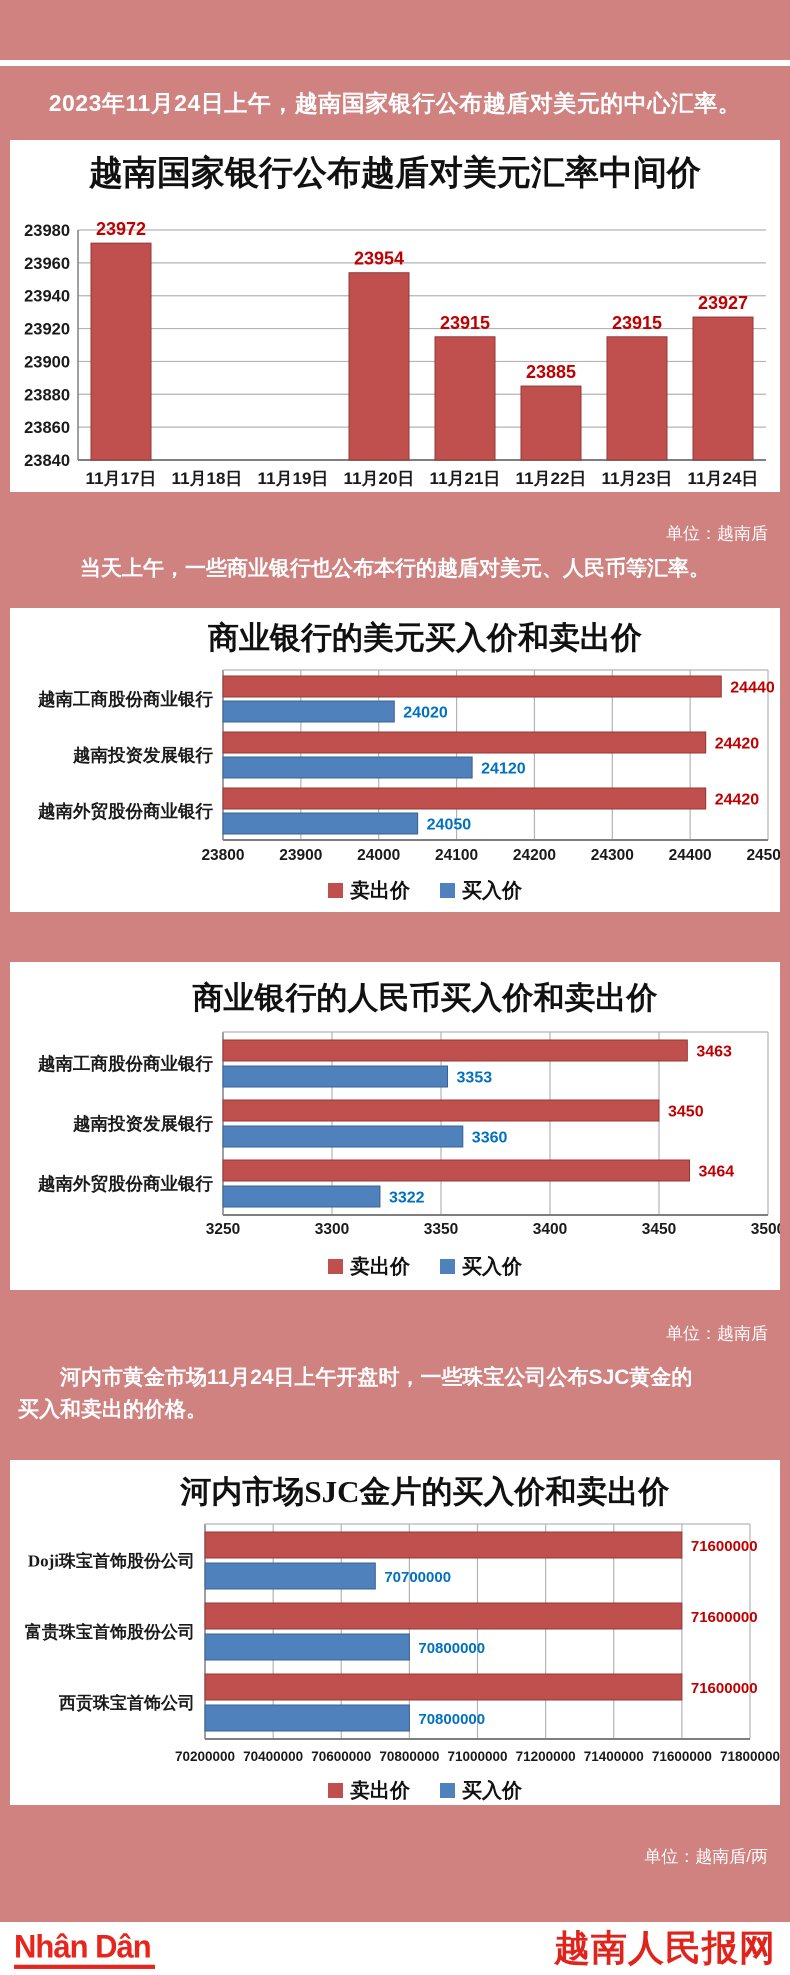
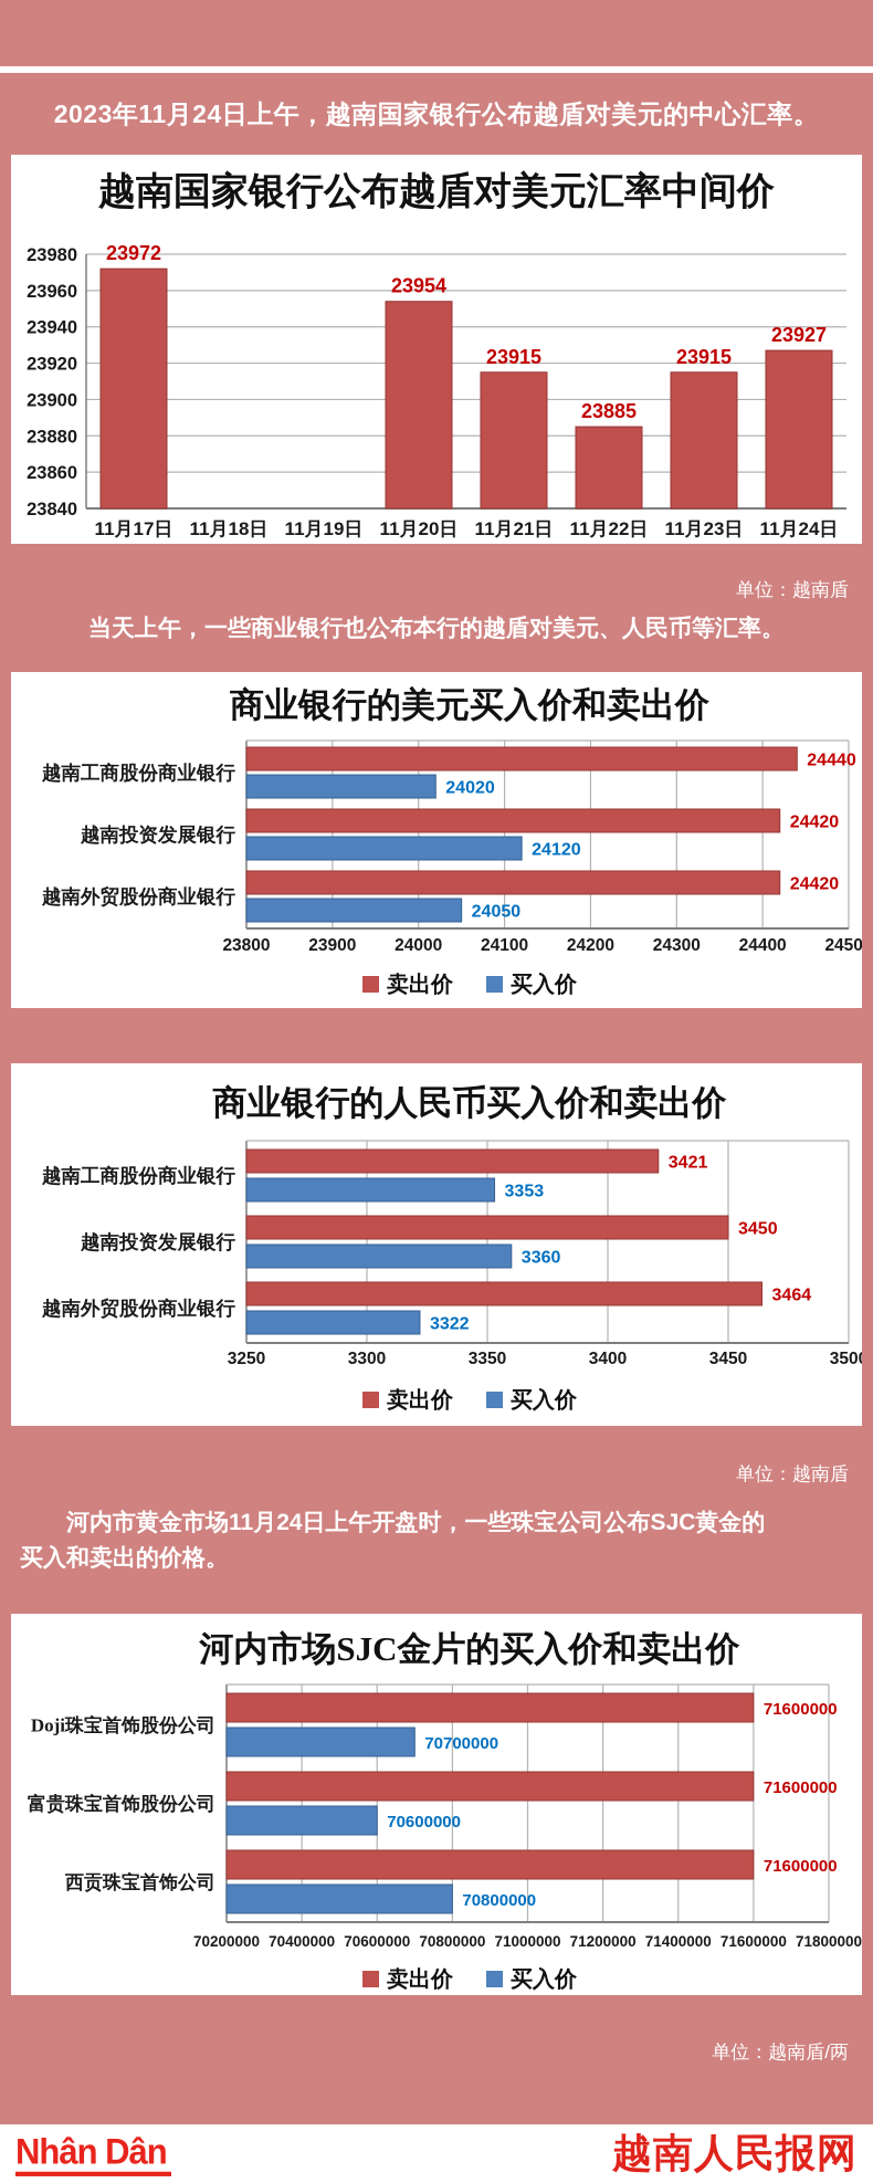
商业银行的人民币买入价和卖出价/卖出价/越南工商股份商业银行: 3463 -> 3421
河内市场SJC金片的买入价和卖出价/买入价/富贵珠宝首饰股份公司: 70800000 -> 70600000
